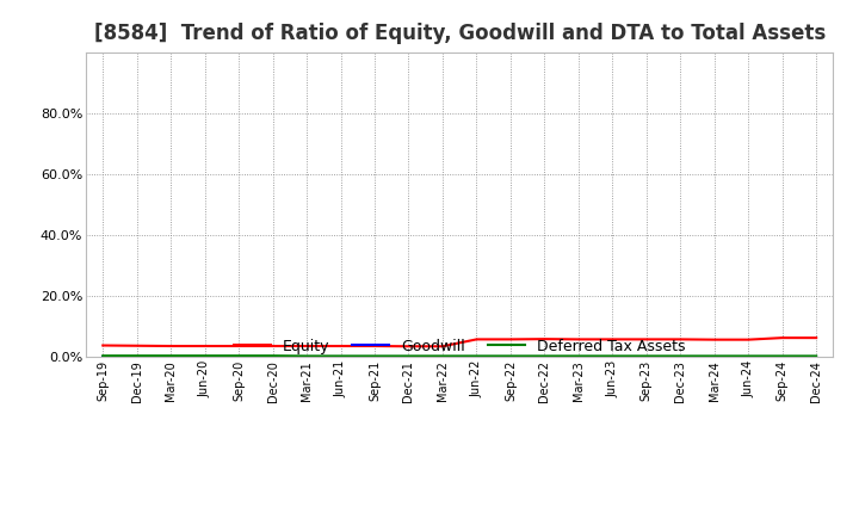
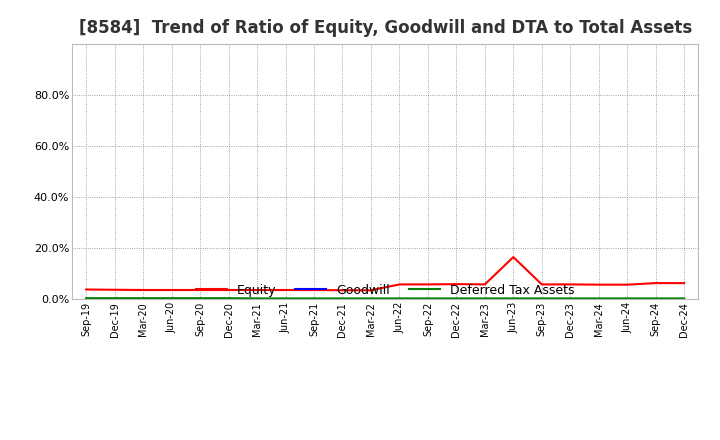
Equity/Jun-23: 5.8% -> 16.5%
